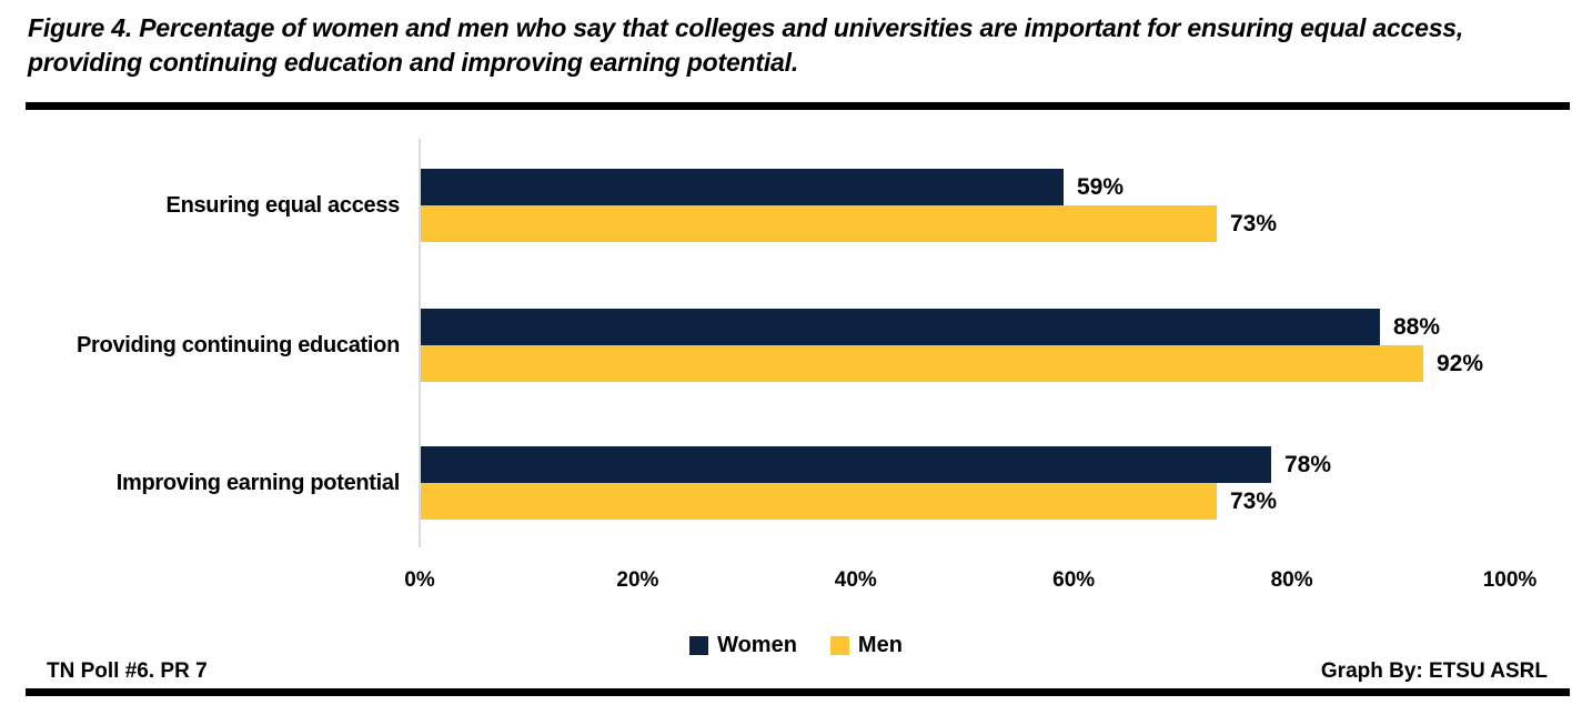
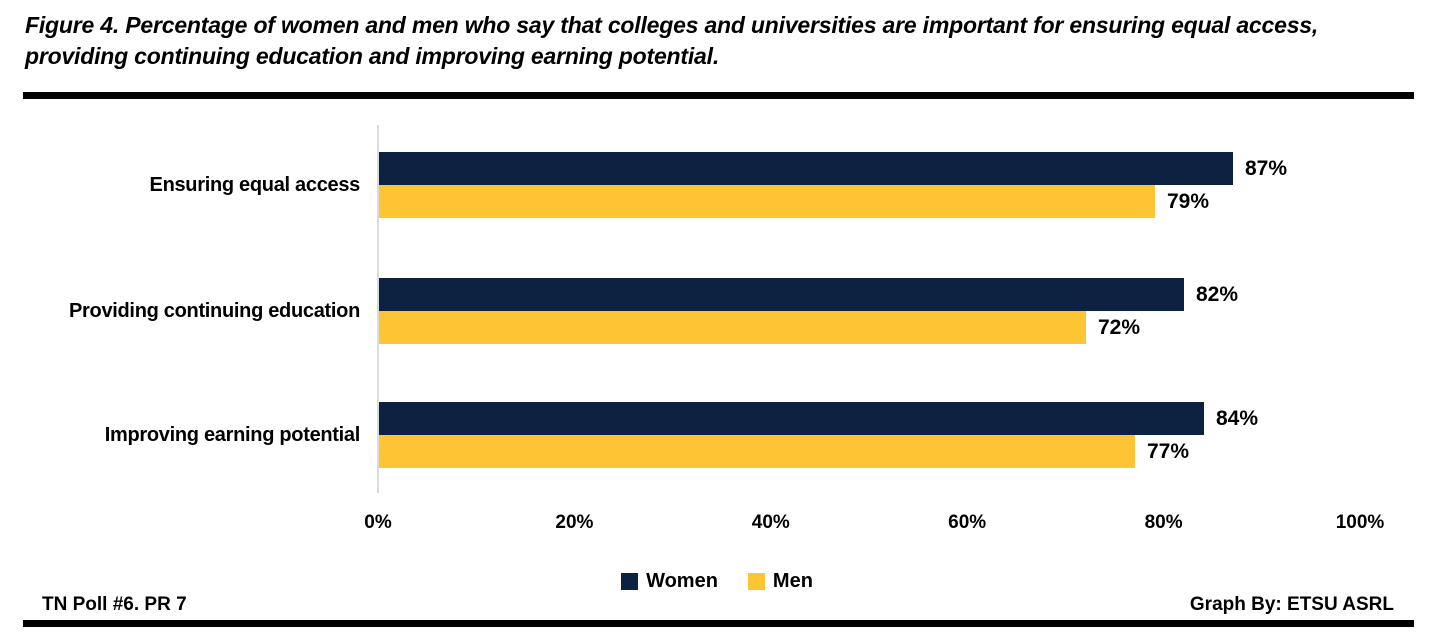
Women/Ensuring equal access: 59% -> 87%
Men/Ensuring equal access: 73% -> 79%
Women/Providing continuing education: 88% -> 82%
Men/Providing continuing education: 92% -> 72%
Women/Improving earning potential: 78% -> 84%
Men/Improving earning potential: 73% -> 77%
